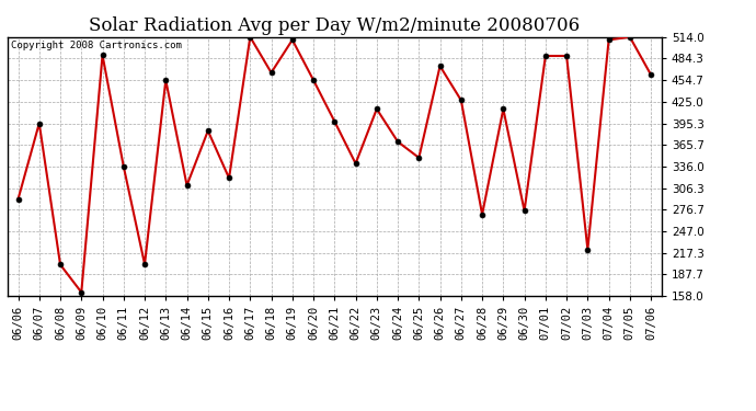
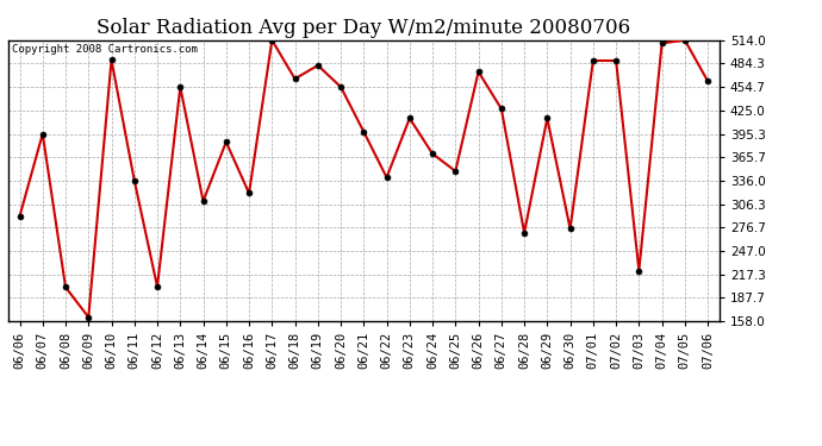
06/19: 510 -> 482
